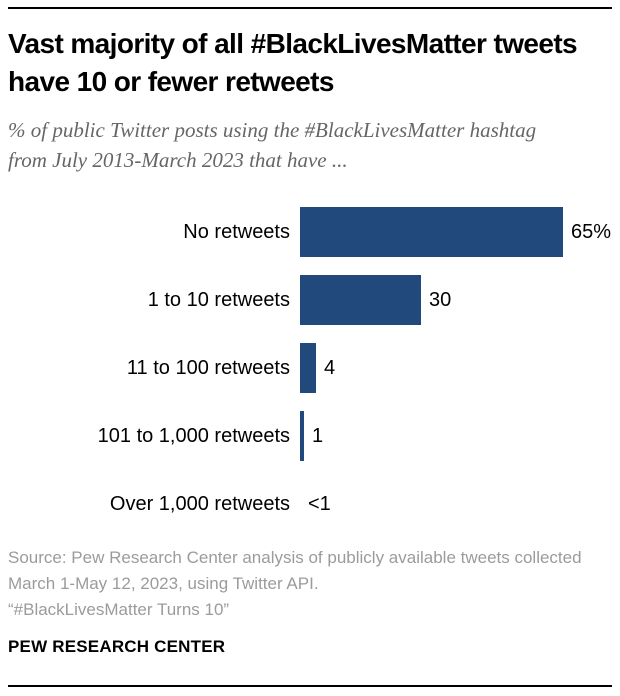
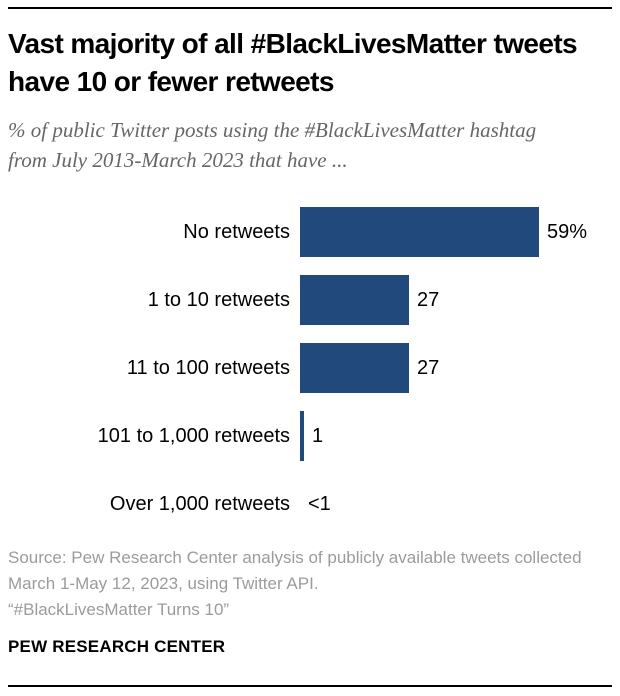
No retweets: 65% -> 59%
1 to 10 retweets: 30 -> 27
11 to 100 retweets: 4 -> 27
